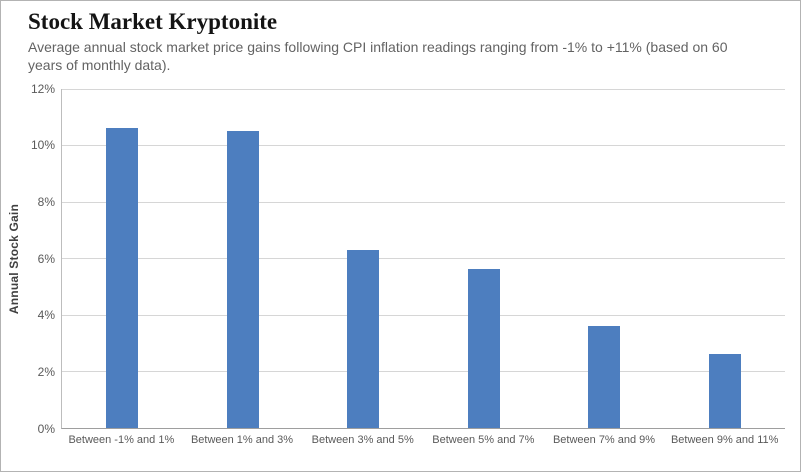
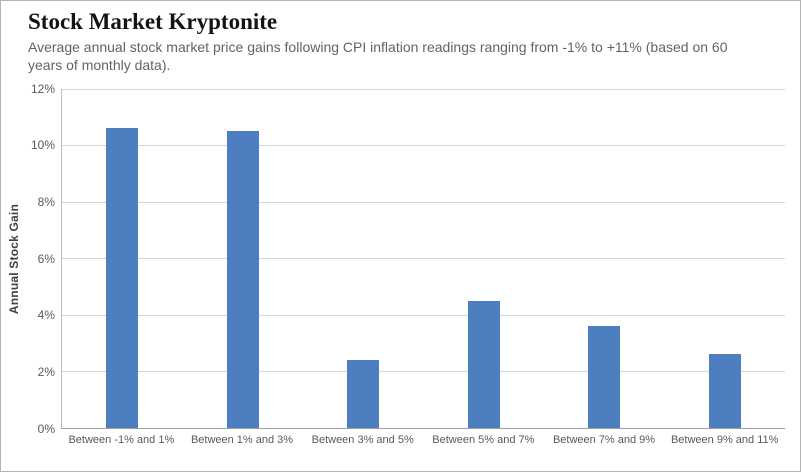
Between 3% and 5%: 6.3% -> 2.4%
Between 5% and 7%: 5.6% -> 4.5%
